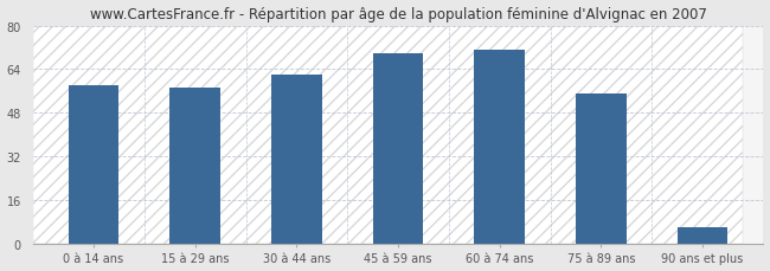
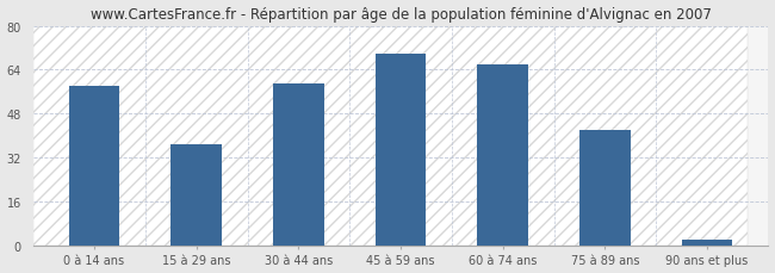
15 à 29 ans: 57 -> 37
30 à 44 ans: 62 -> 59
60 à 74 ans: 71 -> 66
75 à 89 ans: 55 -> 42
90 ans et plus: 6 -> 2
